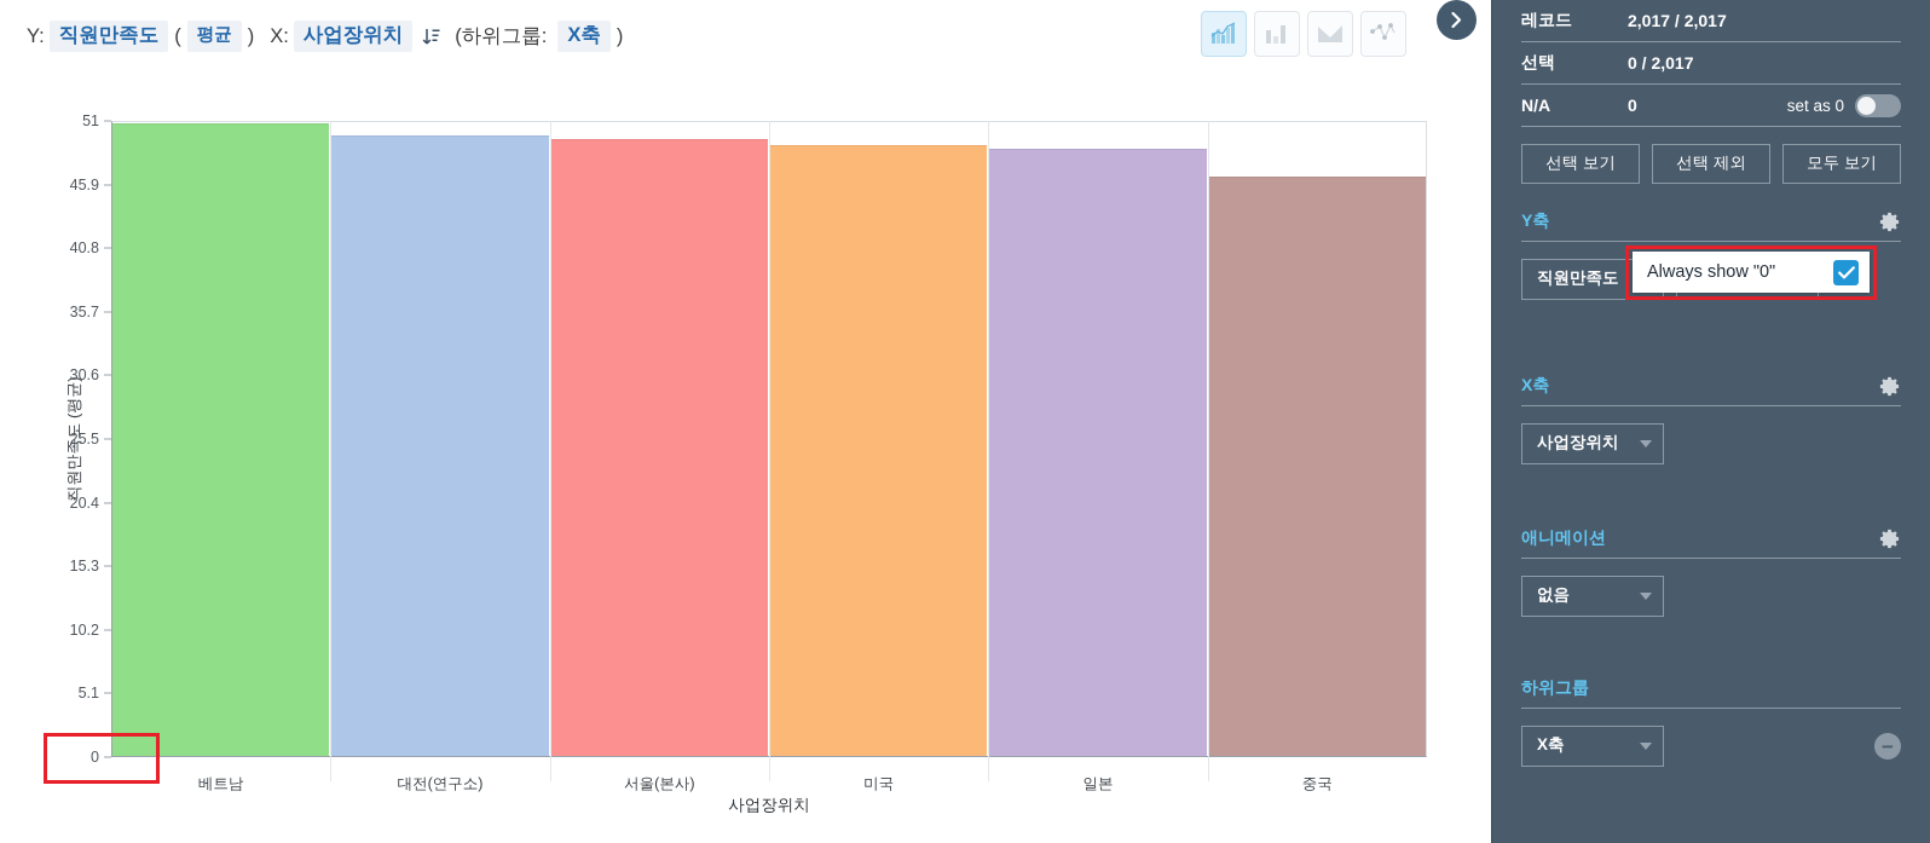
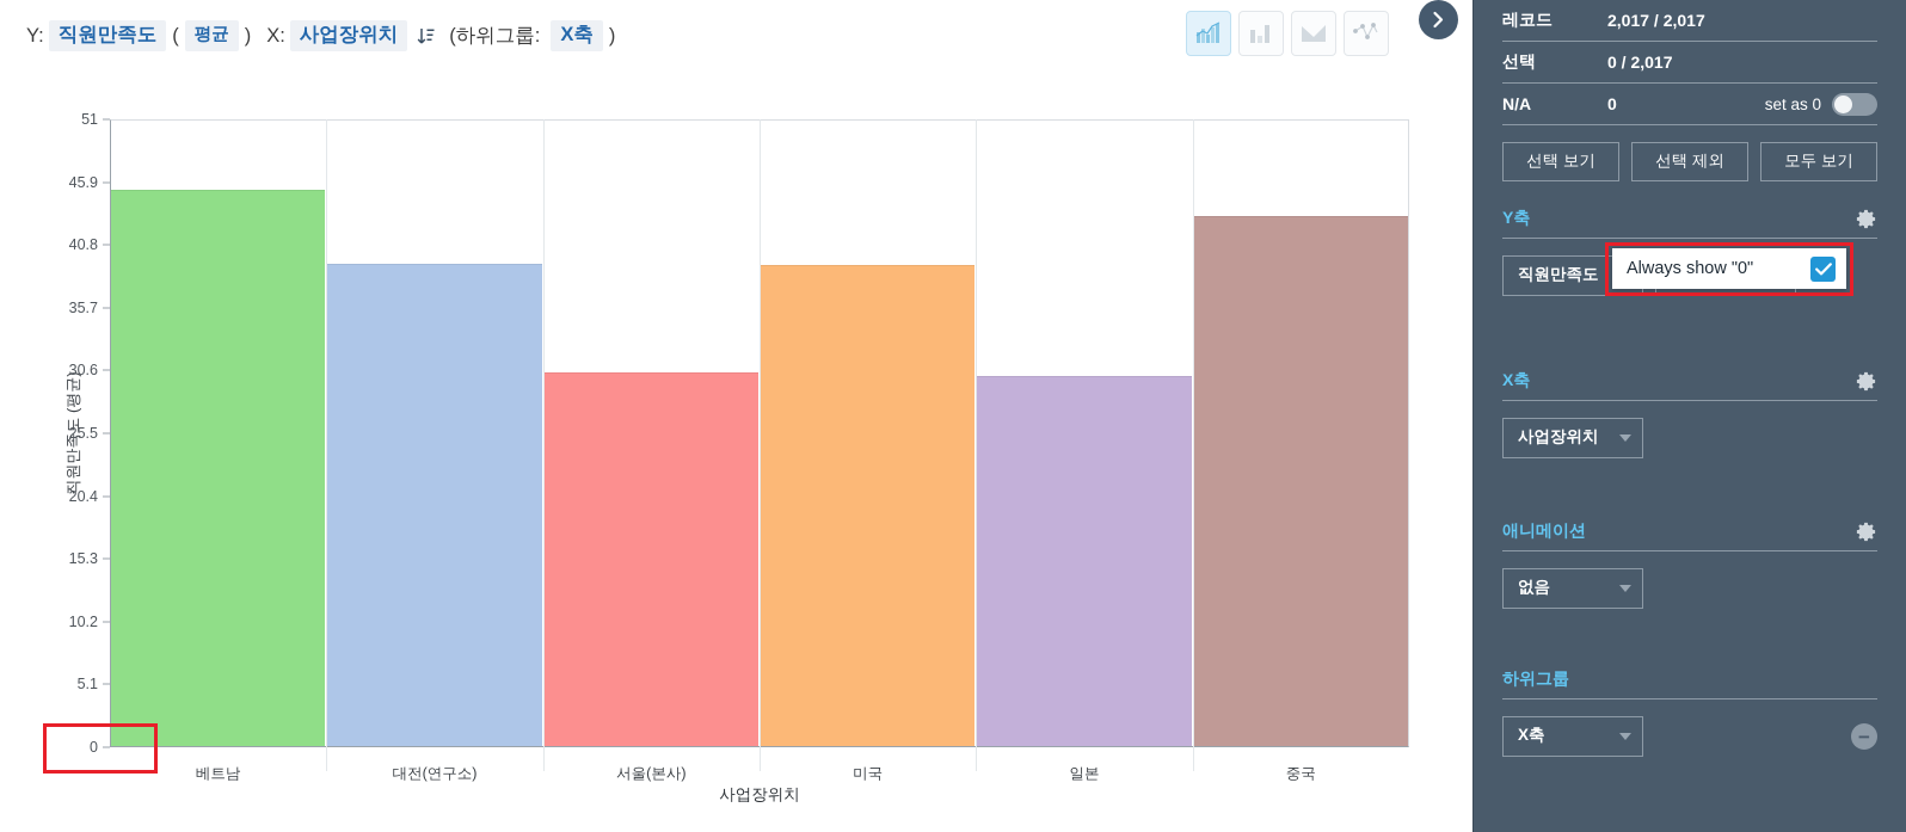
베트남: 50.8 -> 45.3
대전(연구소): 49.8 -> 39.3
서울(본사): 49.5 -> 30.4
미국: 49.1 -> 39.2
일본: 48.8 -> 30.2
중국: 46.5 -> 43.1
